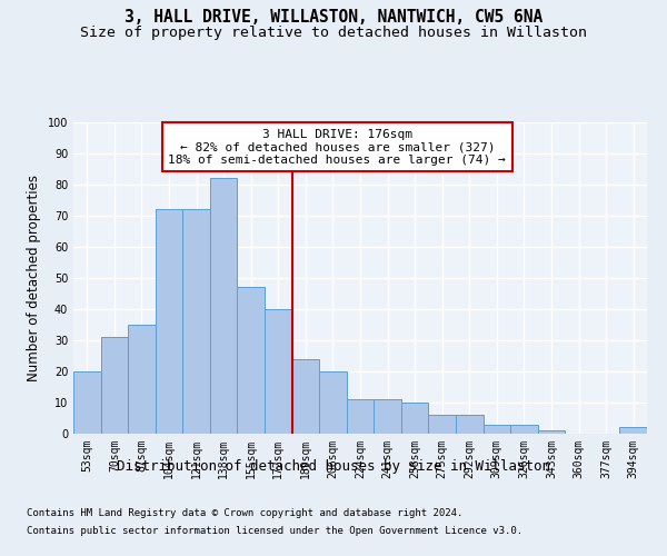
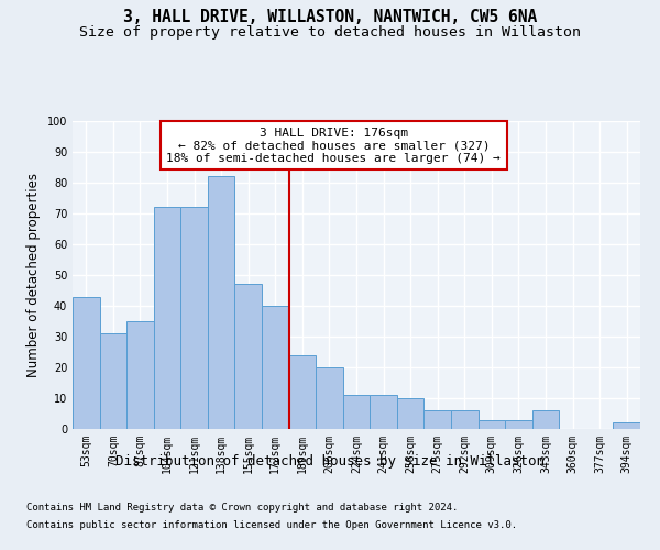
53sqm: 20 -> 43
343sqm: 1 -> 6
